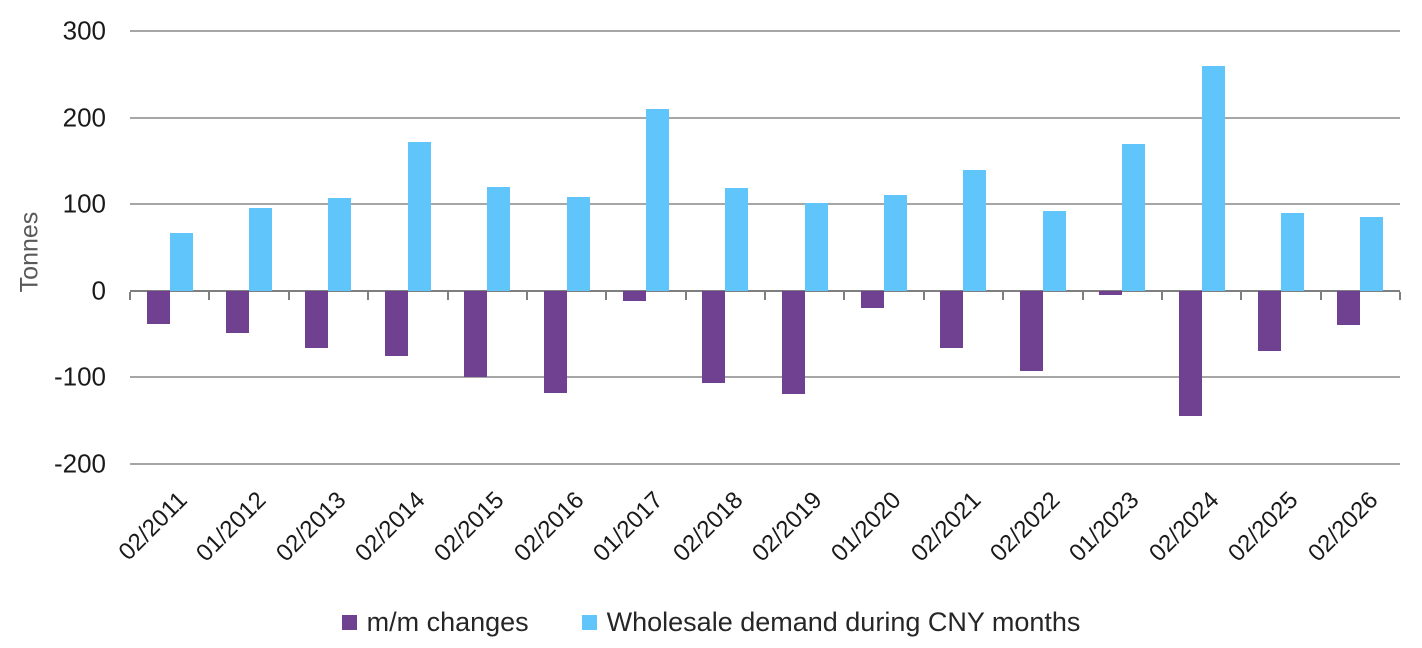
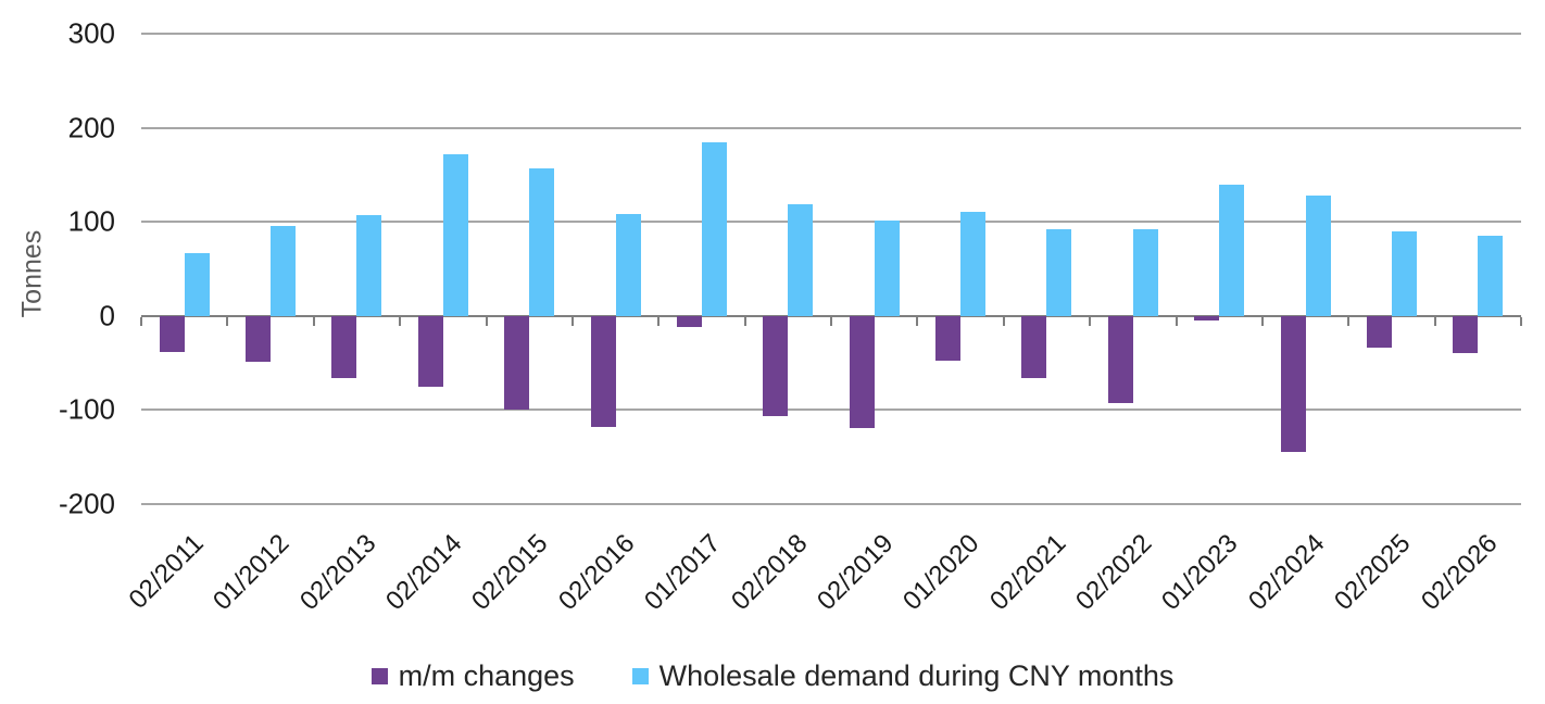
Wholesale demand during CNY months/02/2015: 120 -> 160
Wholesale demand during CNY months/01/2017: 210 -> 180
m/m changes/01/2020: -20 -> -50
Wholesale demand during CNY months/02/2021: 140 -> 90
Wholesale demand during CNY months/01/2023: 170 -> 140
Wholesale demand during CNY months/02/2024: 260 -> 130
m/m changes/02/2025: -70 -> -30
